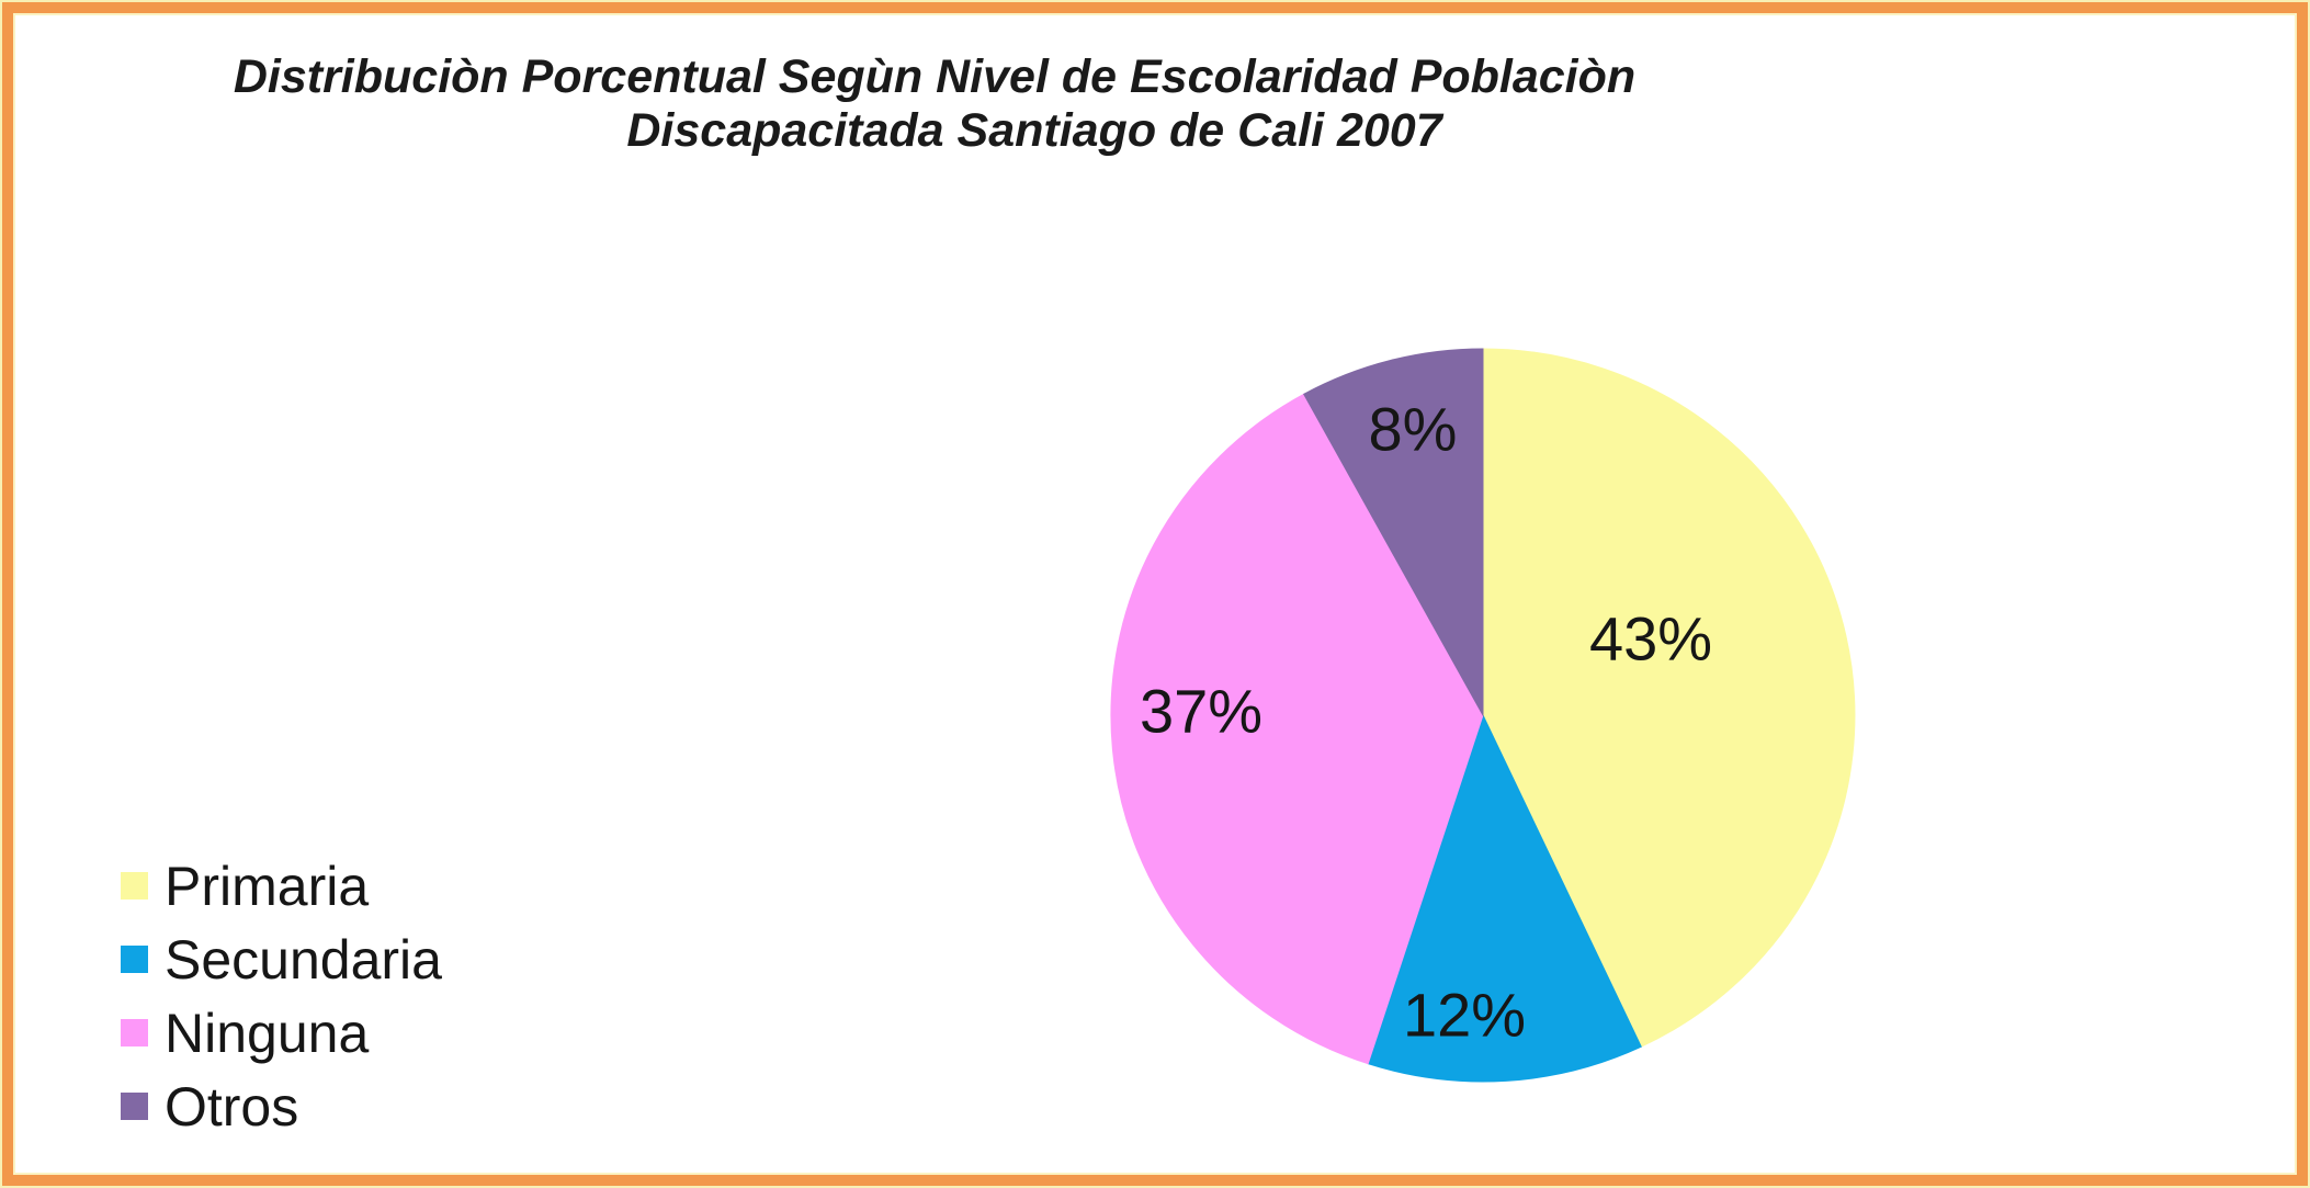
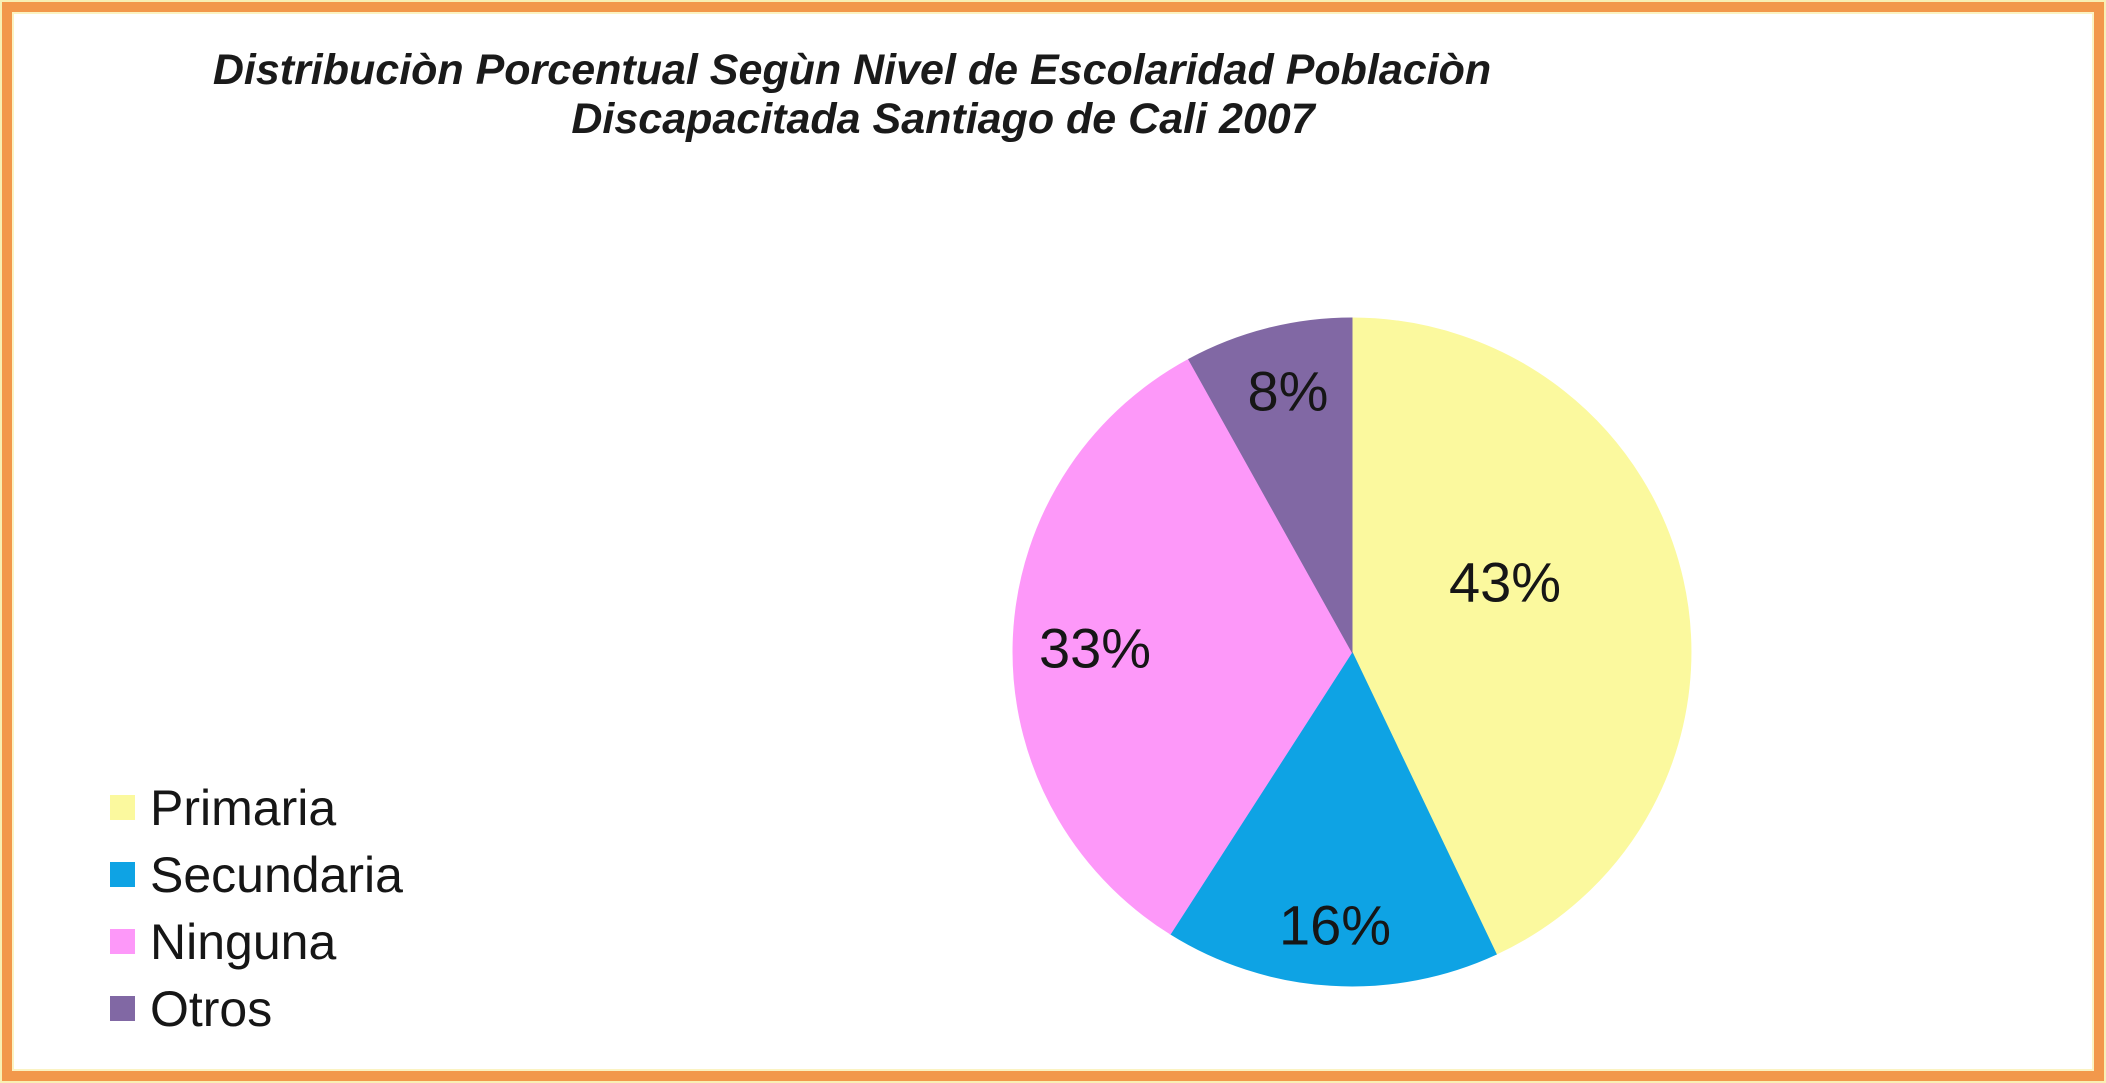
Secundaria: 12% -> 16%
Ninguna: 37% -> 33%
